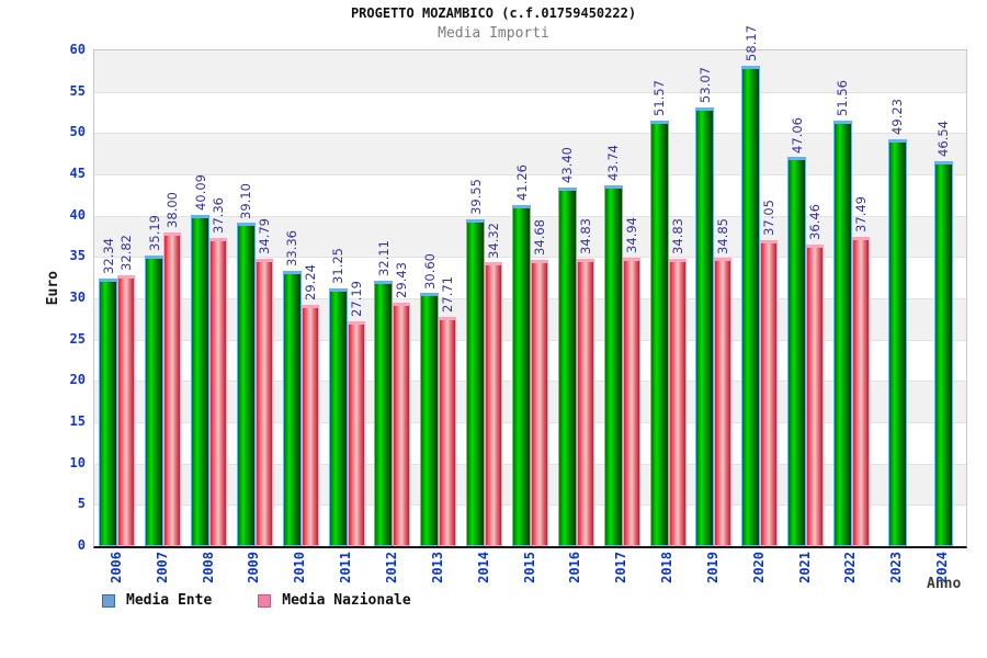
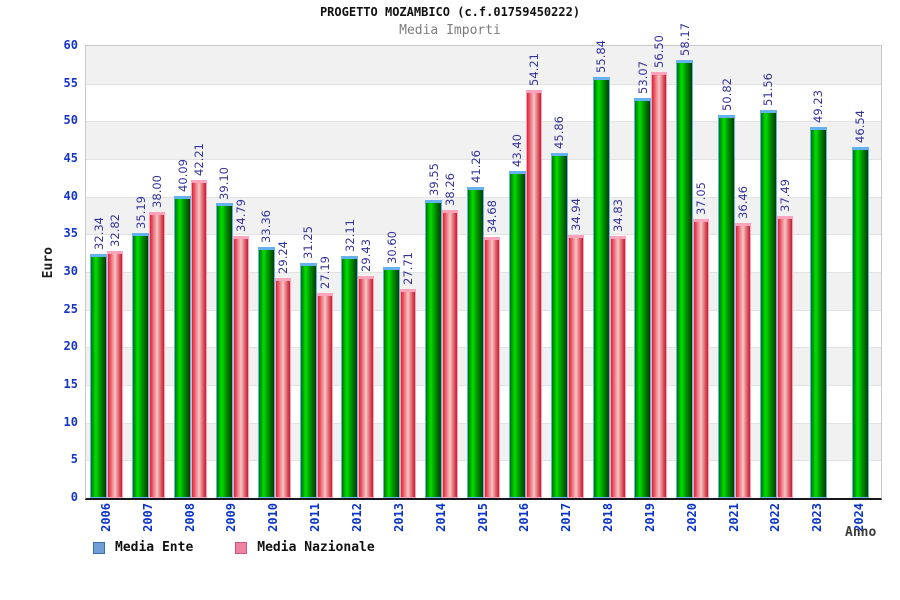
Media Nazionale/2008: 37.36 -> 42.21
Media Nazionale/2014: 34.32 -> 38.26
Media Nazionale/2016: 34.83 -> 54.21
Media Ente/2017: 43.74 -> 45.86
Media Ente/2018: 51.57 -> 55.84
Media Nazionale/2019: 34.85 -> 56.50
Media Ente/2021: 47.06 -> 50.82
